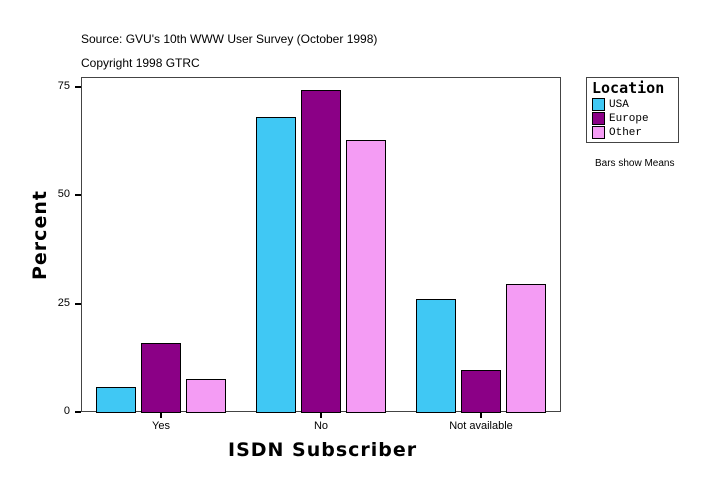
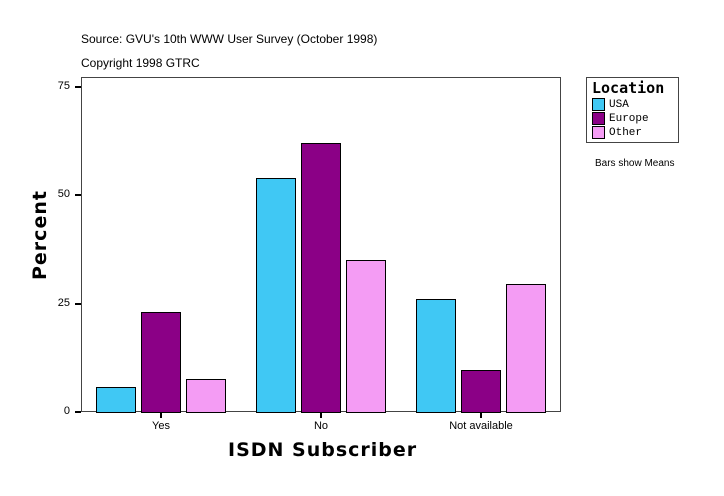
Europe/Yes: 16 -> 23
USA/No: 68 -> 54
Europe/No: 74 -> 62
Other/No: 63 -> 35
